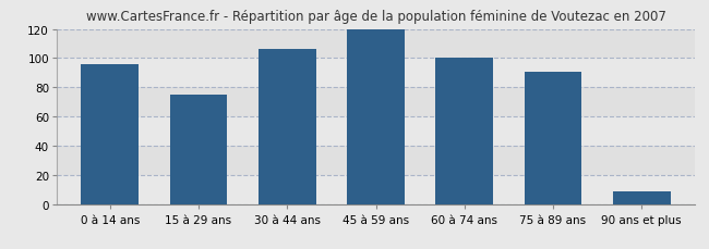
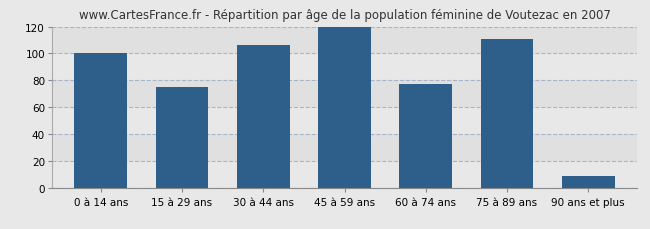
0 à 14 ans: 96 -> 100
60 à 74 ans: 100 -> 77
75 à 89 ans: 91 -> 111
